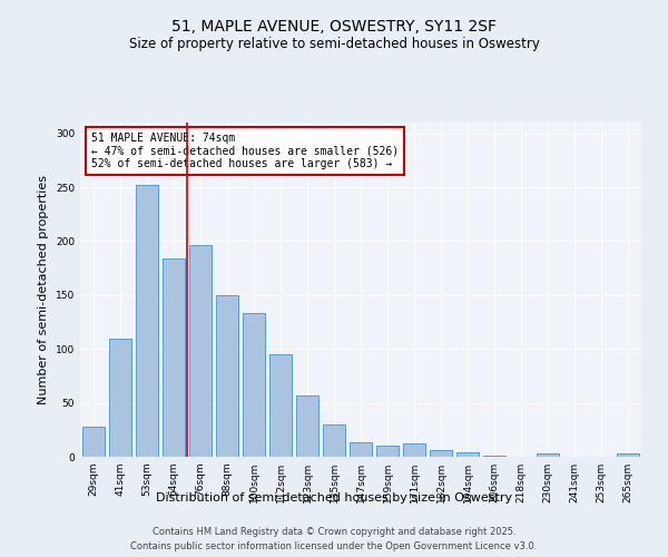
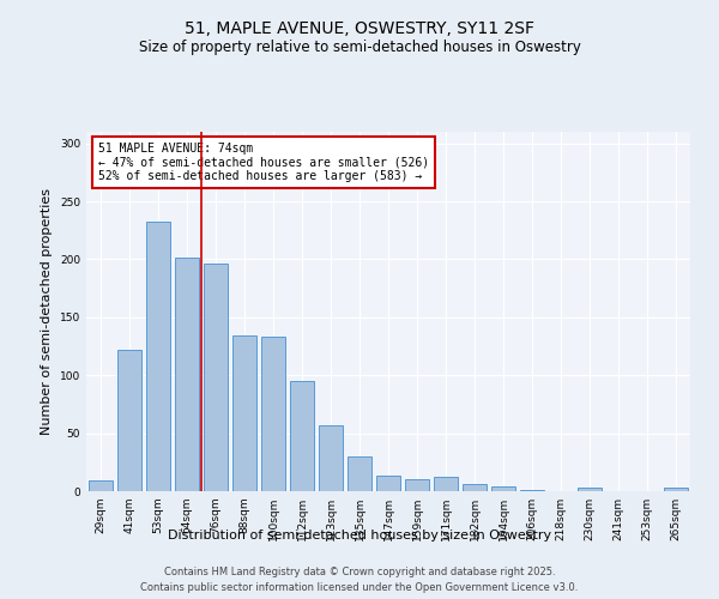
29sqm: 28 -> 9
41sqm: 110 -> 122
53sqm: 252 -> 233
64sqm: 184 -> 202
88sqm: 150 -> 134
